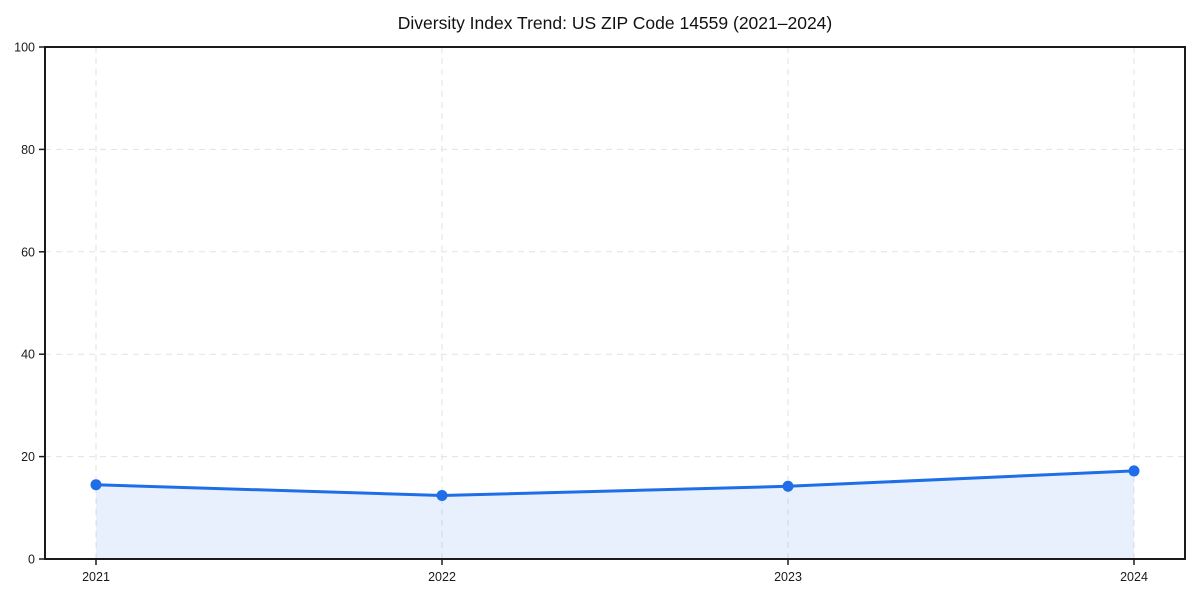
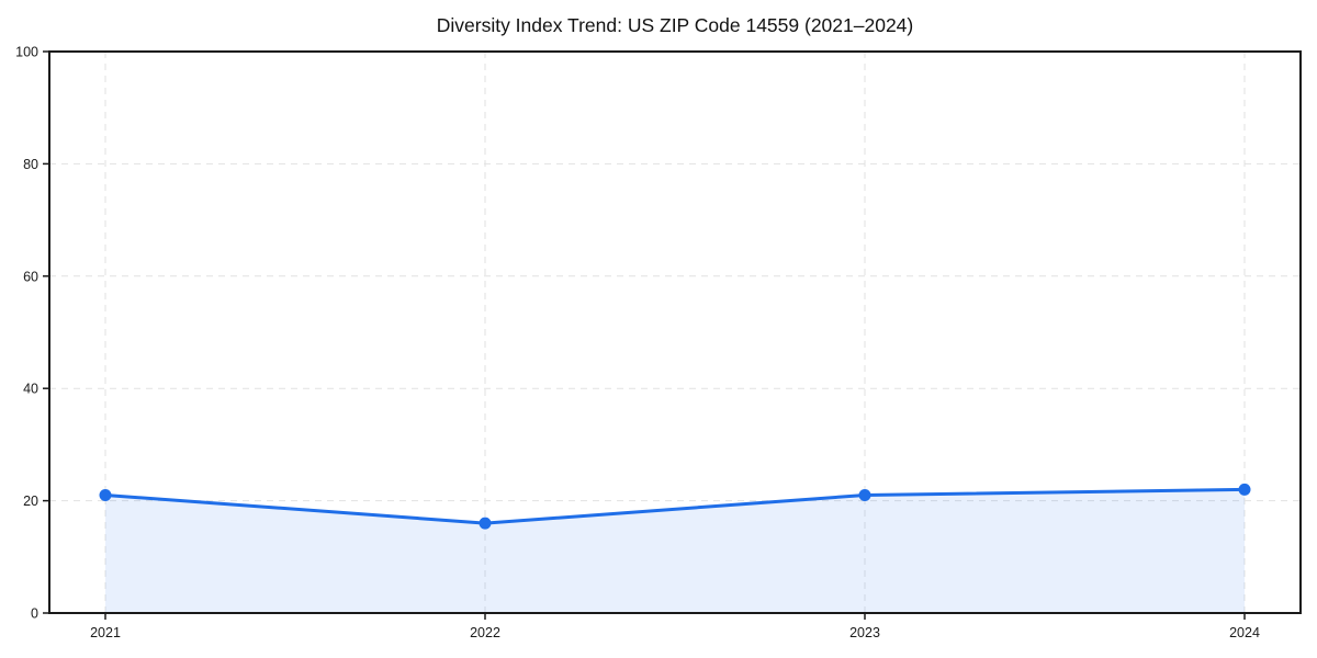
2021: 14 -> 21
2022: 12 -> 16
2023: 14 -> 21
2024: 17 -> 22
